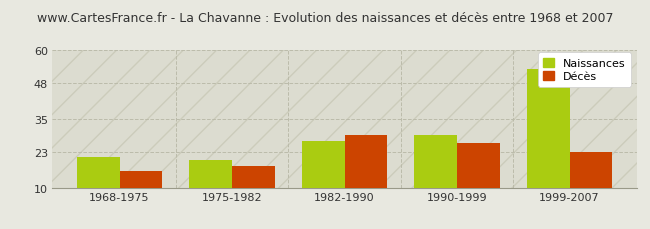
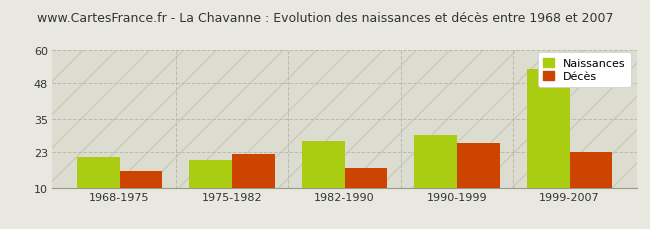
Décès/1975-1982: 18 -> 22
Décès/1982-1990: 29 -> 17
